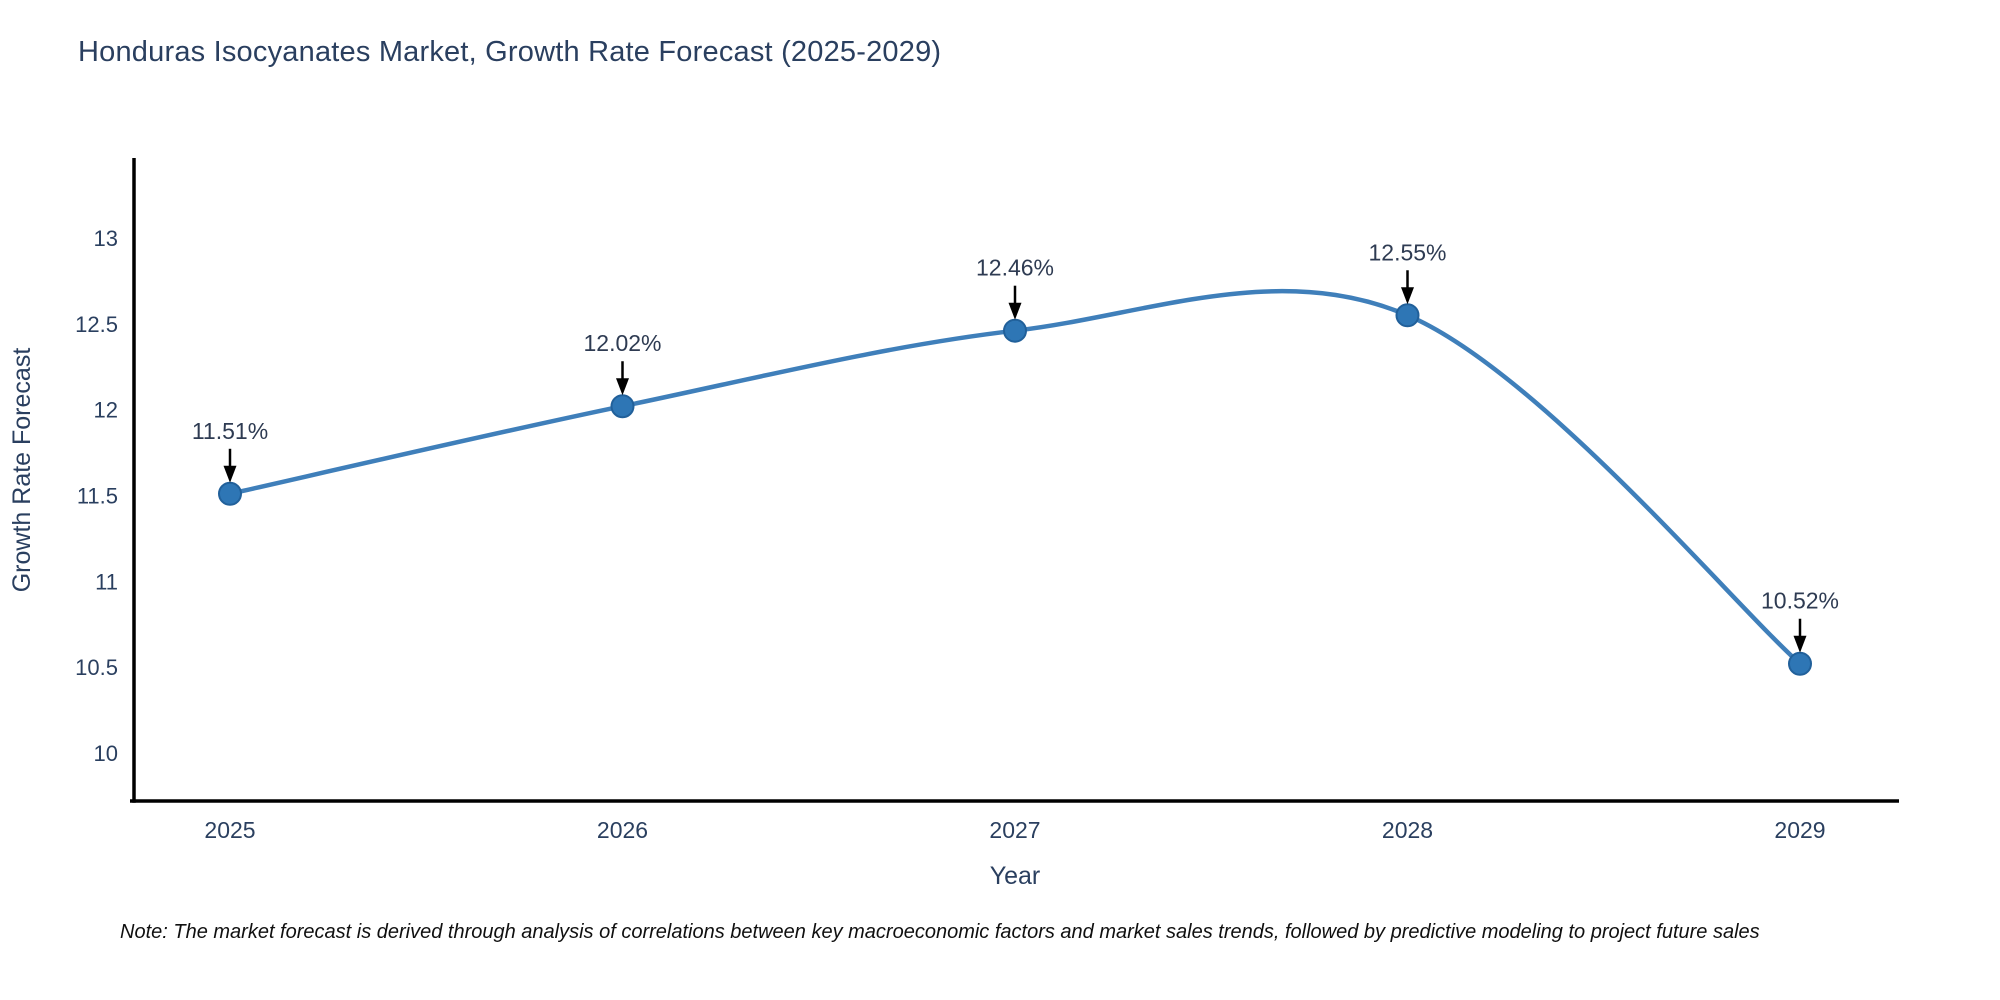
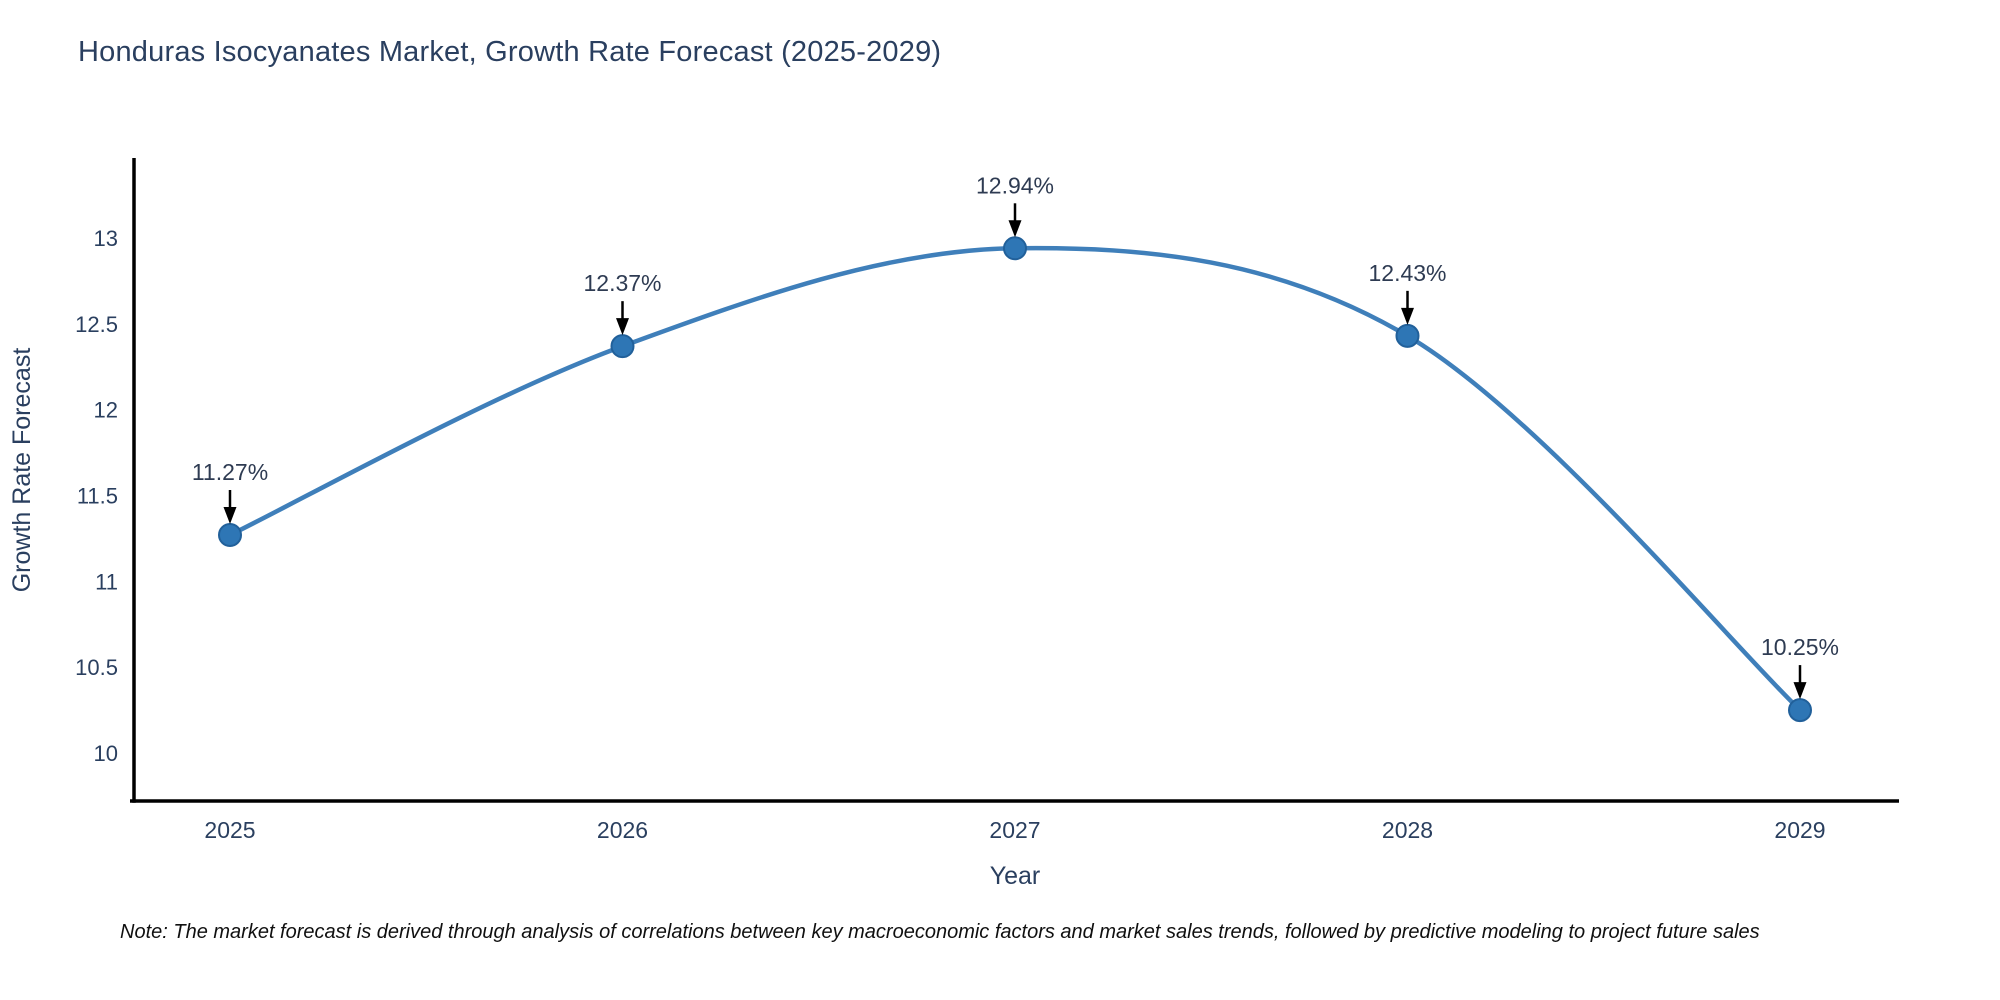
2025: 11.51% -> 11.27%
2026: 12.02% -> 12.37%
2027: 12.46% -> 12.94%
2028: 12.55% -> 12.43%
2029: 10.52% -> 10.25%
